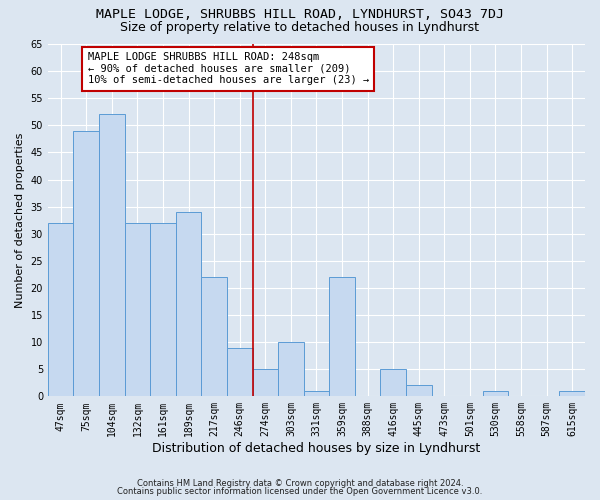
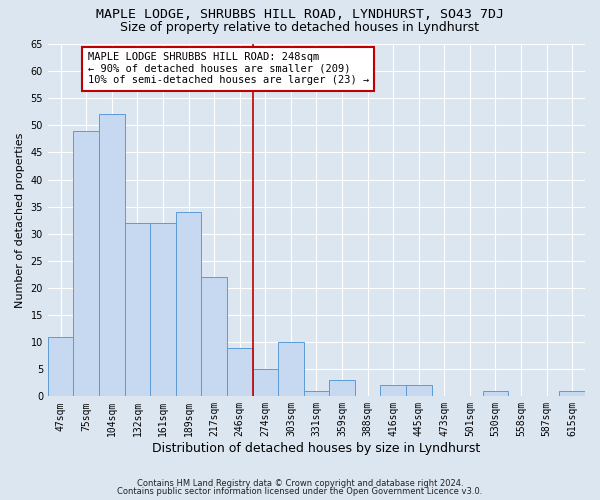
47sqm: 32 -> 11
359sqm: 22 -> 3
416sqm: 5 -> 2
